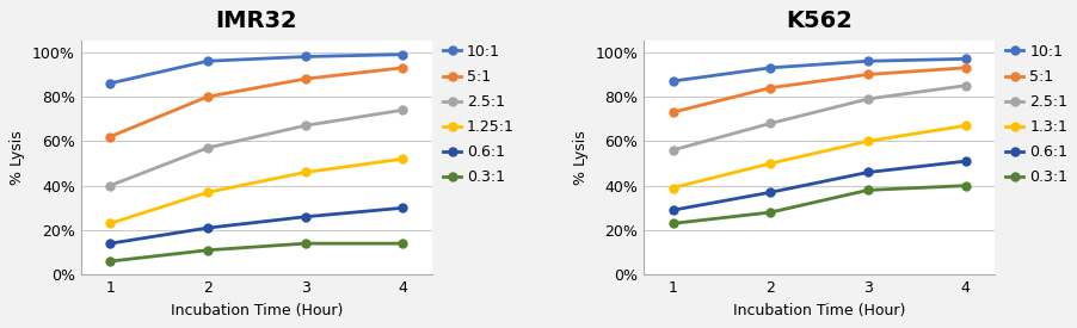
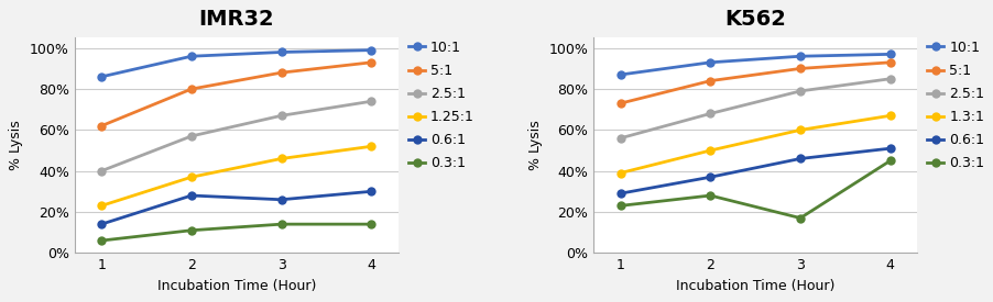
IMR32/0.6:1/2: 21% -> 28%
K562/0.3:1/3: 38% -> 17%
K562/0.3:1/4: 40% -> 45%
